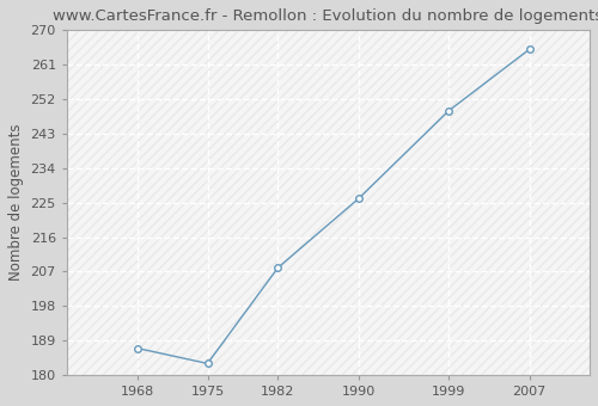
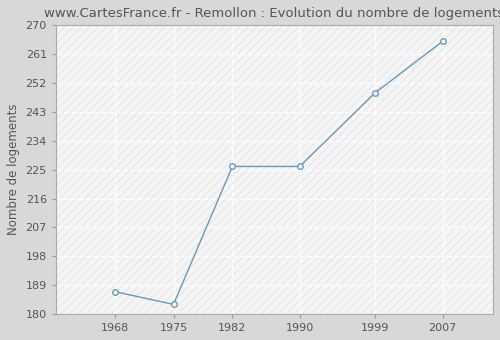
1982: 208 -> 226
